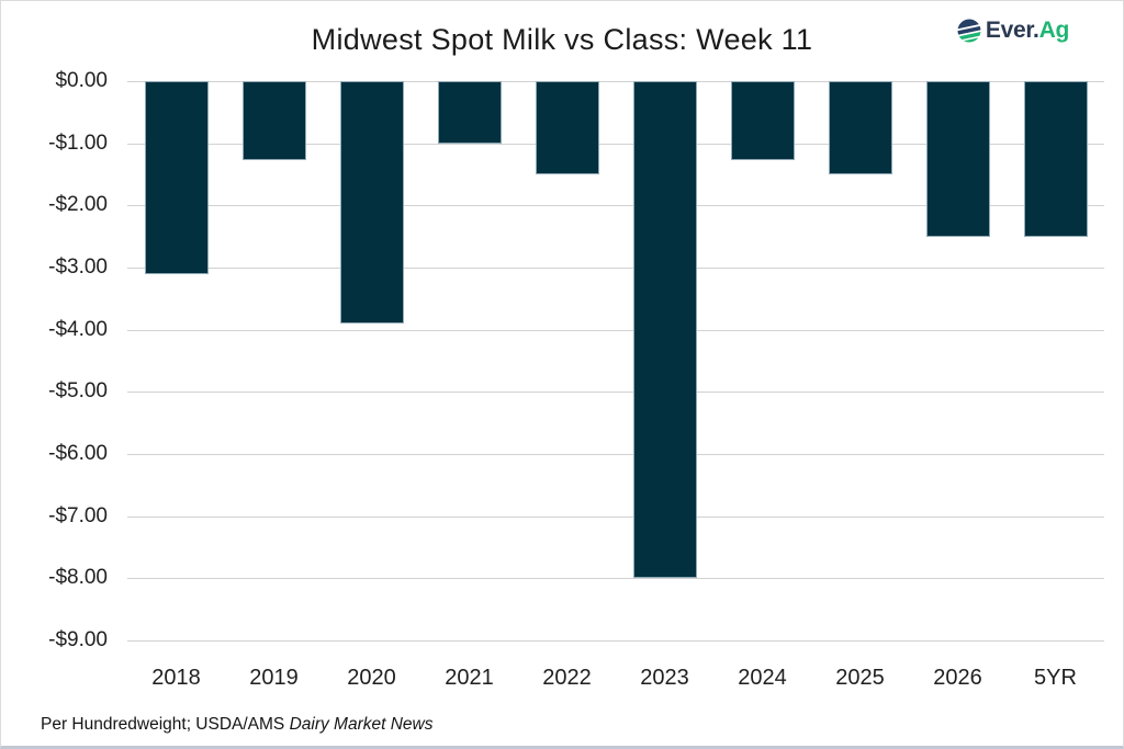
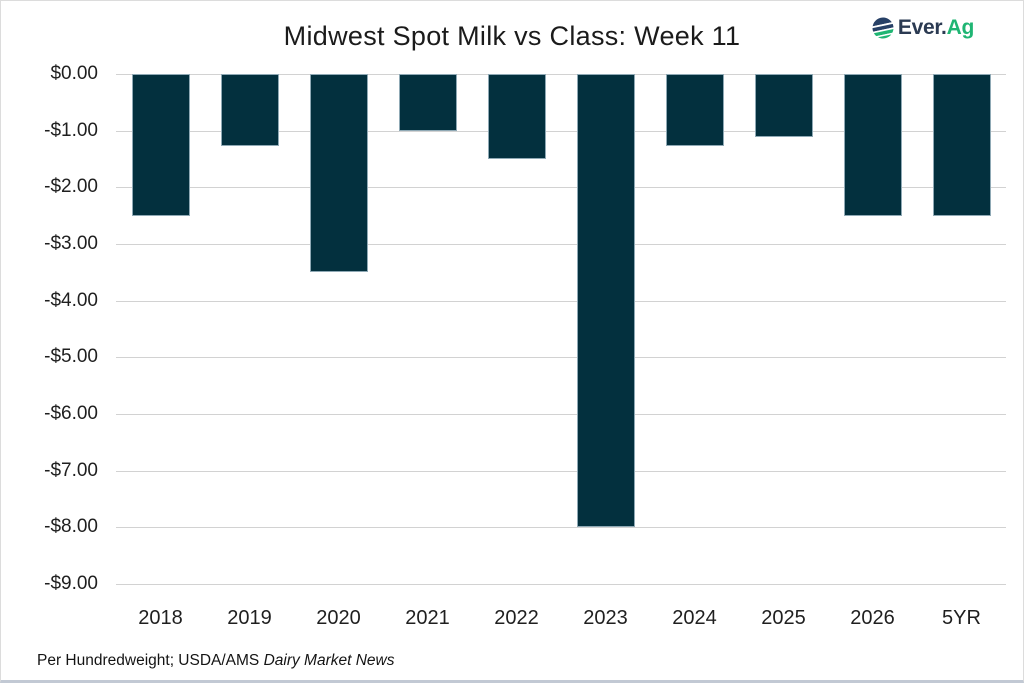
2018: -$3.1 -> -$2.5
2020: -$3.9 -> -$3.5
2025: -$1.5 -> -$1.1
